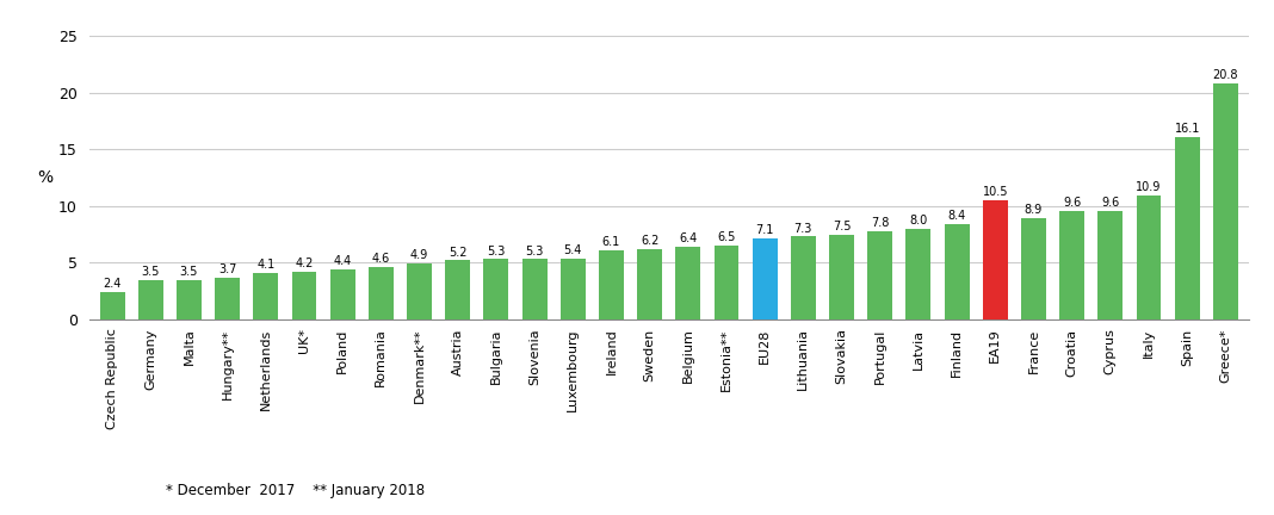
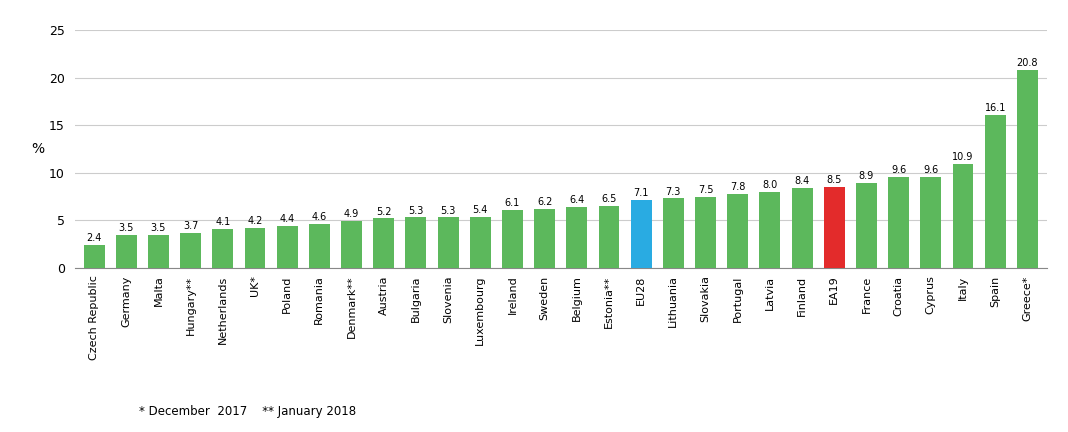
EA19: 10.5 -> 8.5
